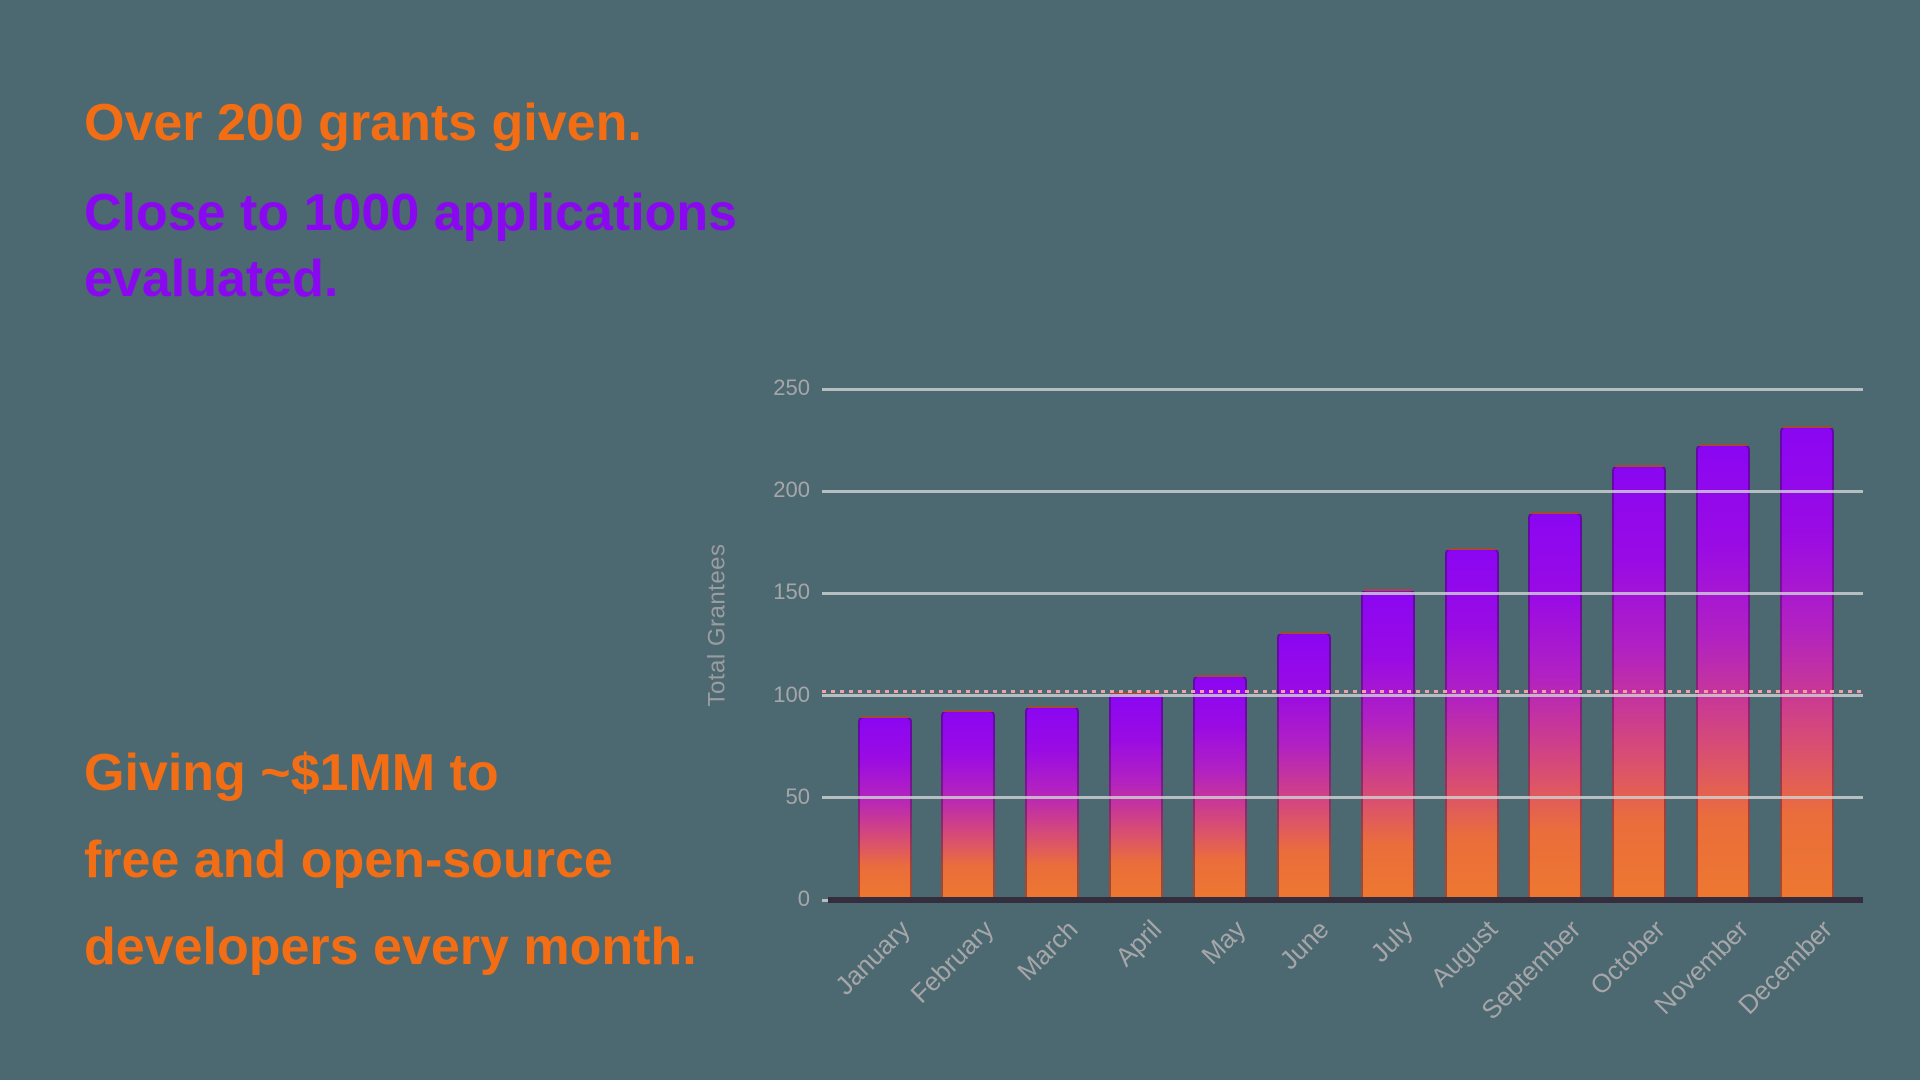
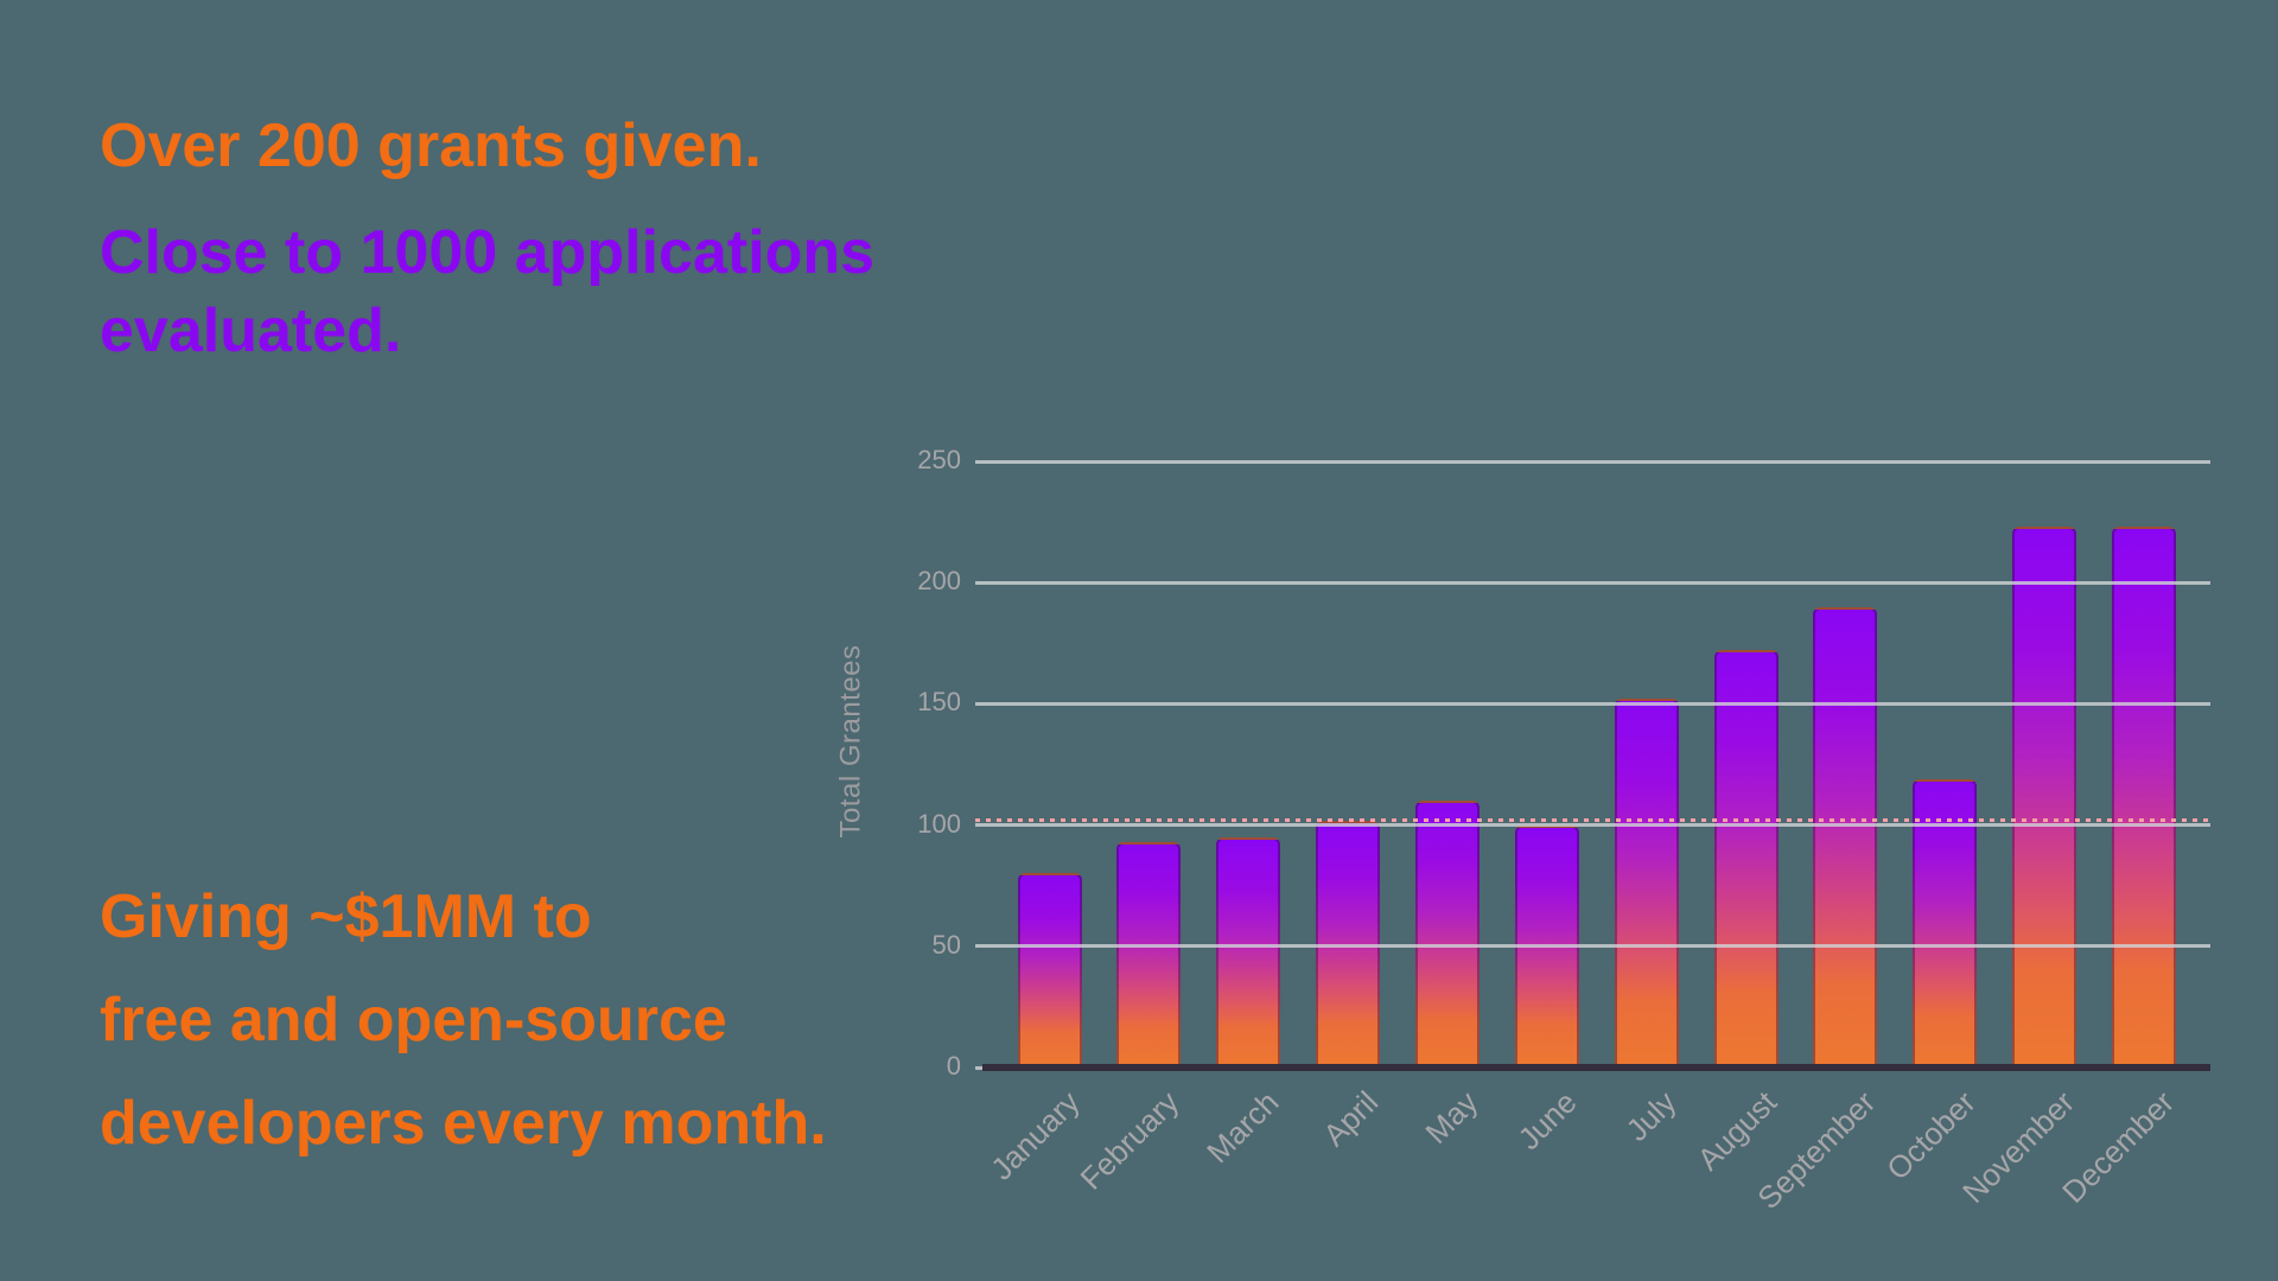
January: 90 -> 80
June: 131 -> 100
October: 213 -> 119
December: 232 -> 223
